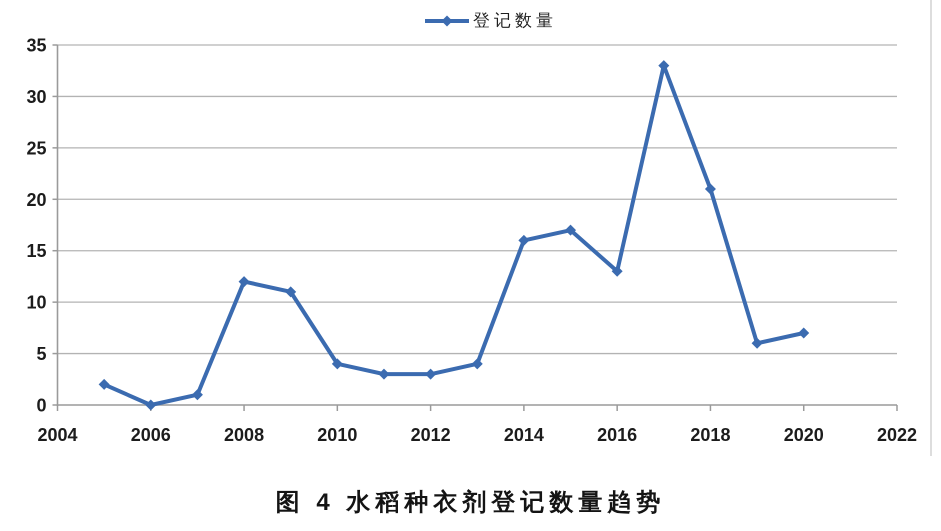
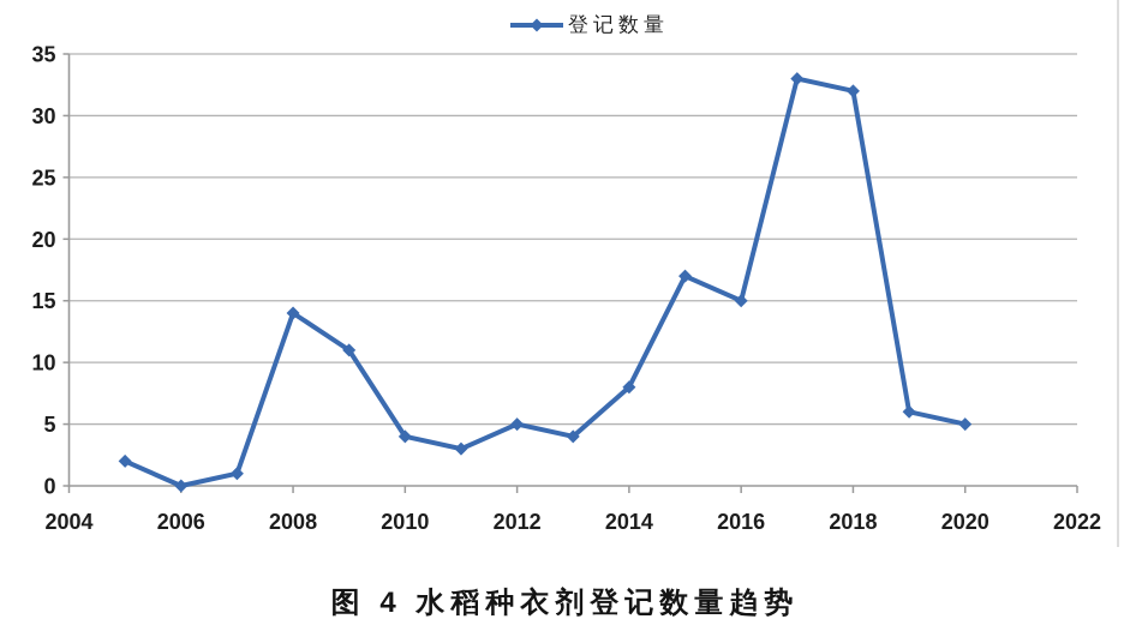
2008: 12 -> 14
2012: 3 -> 5
2014: 16 -> 8
2016: 13 -> 15
2018: 21 -> 32
2020: 7 -> 5
